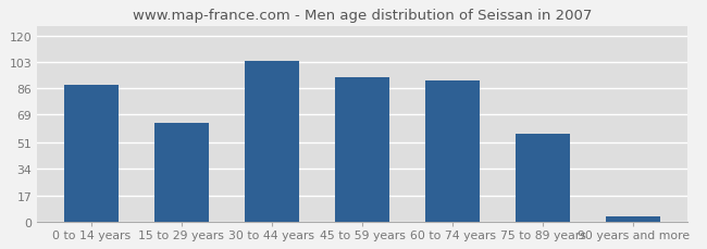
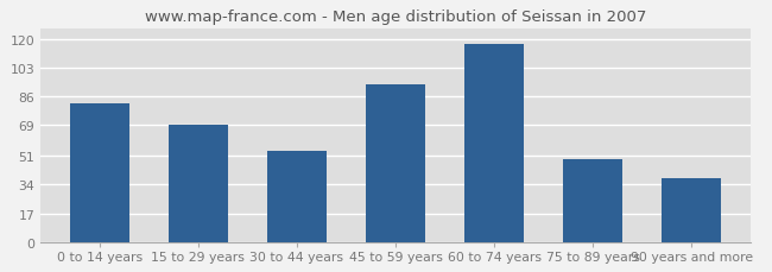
0 to 14 years: 88 -> 82
15 to 29 years: 64 -> 69
30 to 44 years: 104 -> 54
60 to 74 years: 91 -> 117
75 to 89 years: 57 -> 49
90 years and more: 3 -> 38
